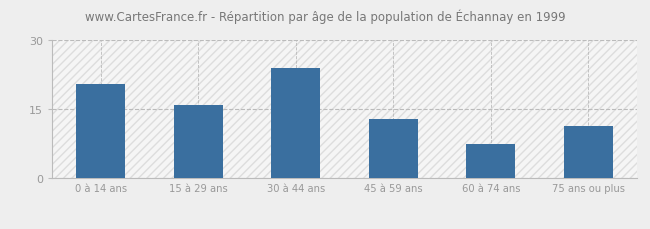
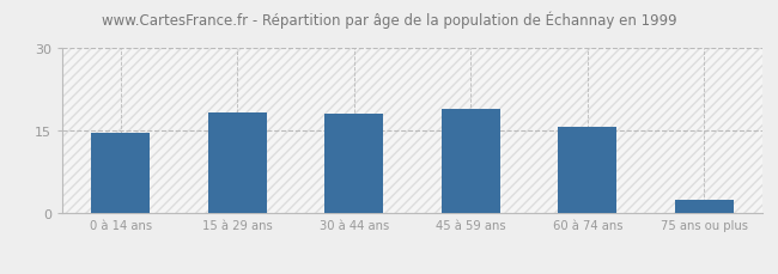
0 à 14 ans: 20.5 -> 14.7
15 à 29 ans: 16.0 -> 18.3
30 à 44 ans: 24.0 -> 18.1
45 à 59 ans: 13.0 -> 18.9
60 à 74 ans: 7.5 -> 15.7
75 ans ou plus: 11.5 -> 2.5
